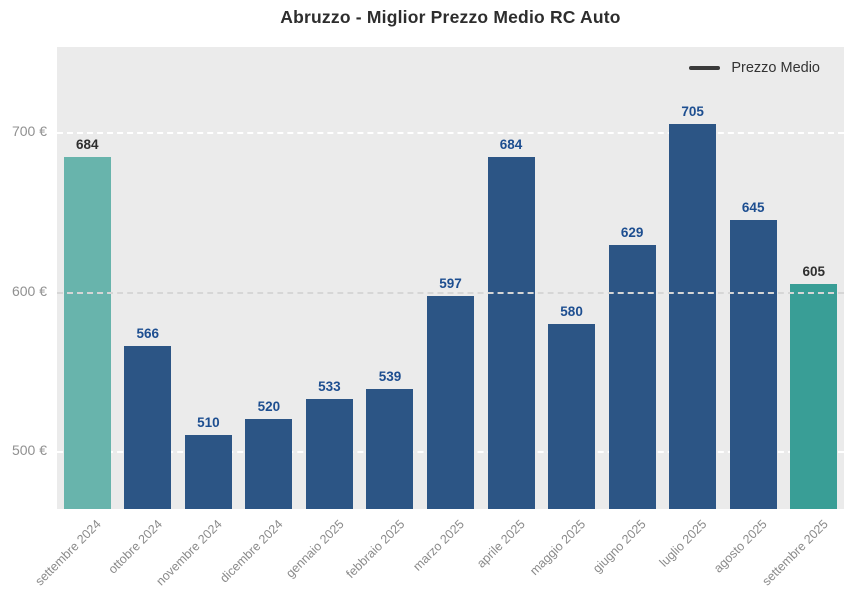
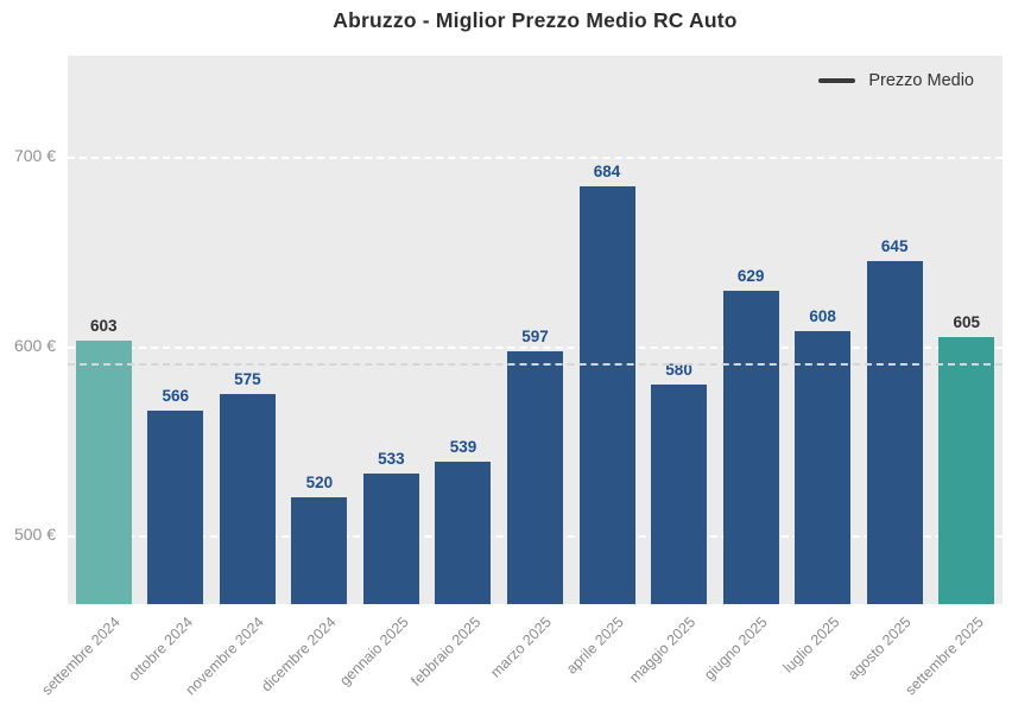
settembre 2024: 684 -> 603
novembre 2024: 510 -> 575
luglio 2025: 705 -> 608
